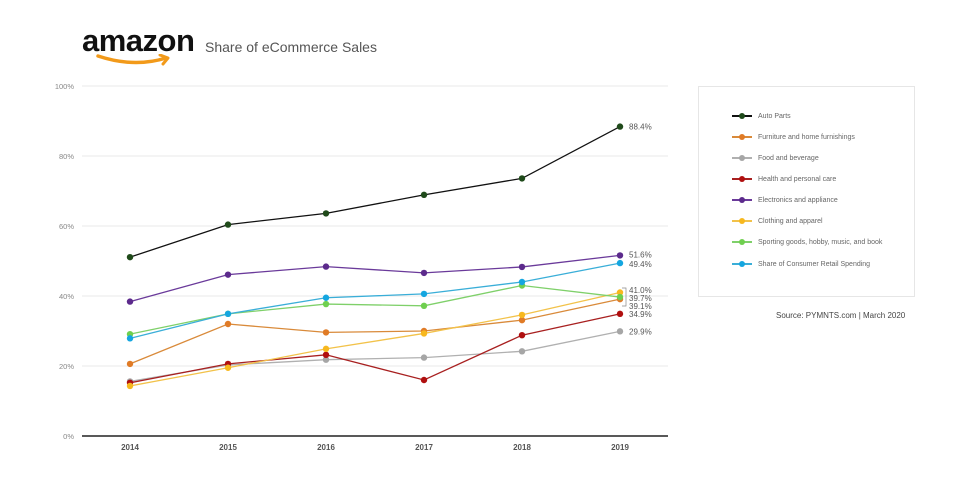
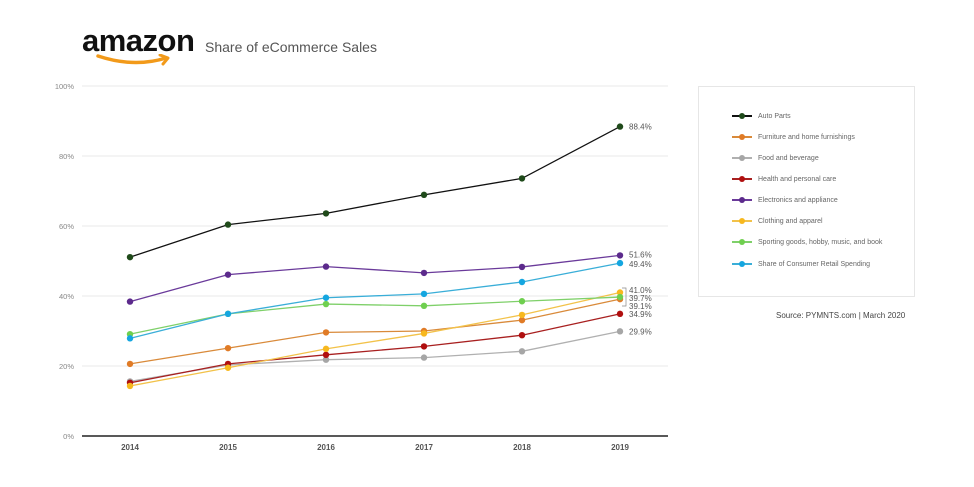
Furniture and home furnishings/2015: 32% -> 25%
Health and personal care/2017: 16% -> 26%
Sporting goods, hobby, music, and book/2018: 43% -> 38%
